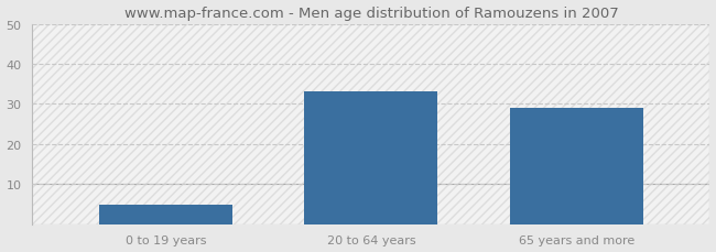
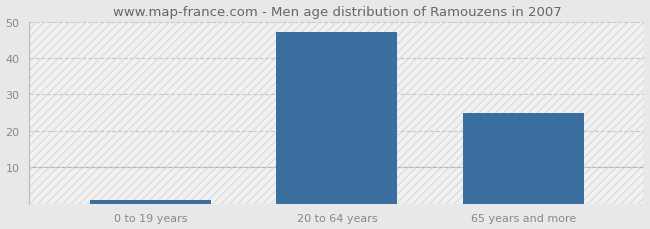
0 to 19 years: 5 -> 1
20 to 64 years: 33 -> 47
65 years and more: 29 -> 25
